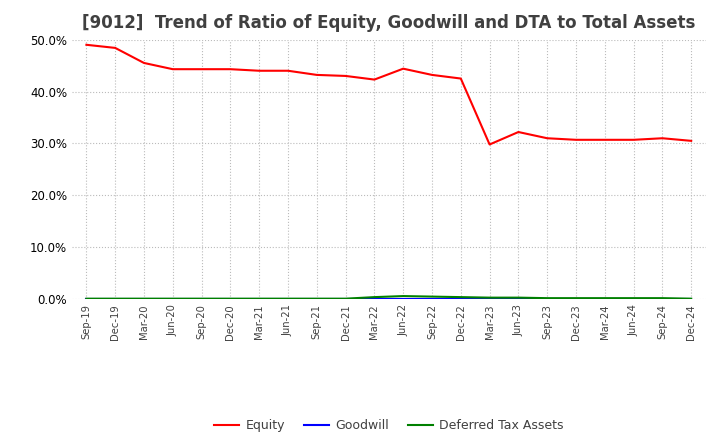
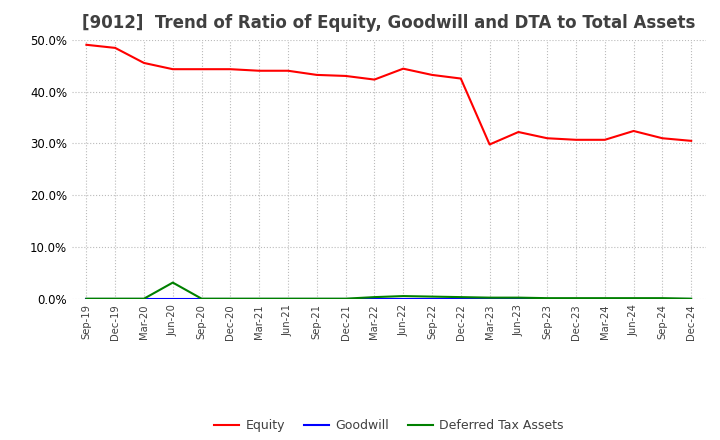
Deferred Tax Assets/Jun-20: 0.1% -> 3.2%
Equity/Jun-24: 30.7% -> 32.4%
